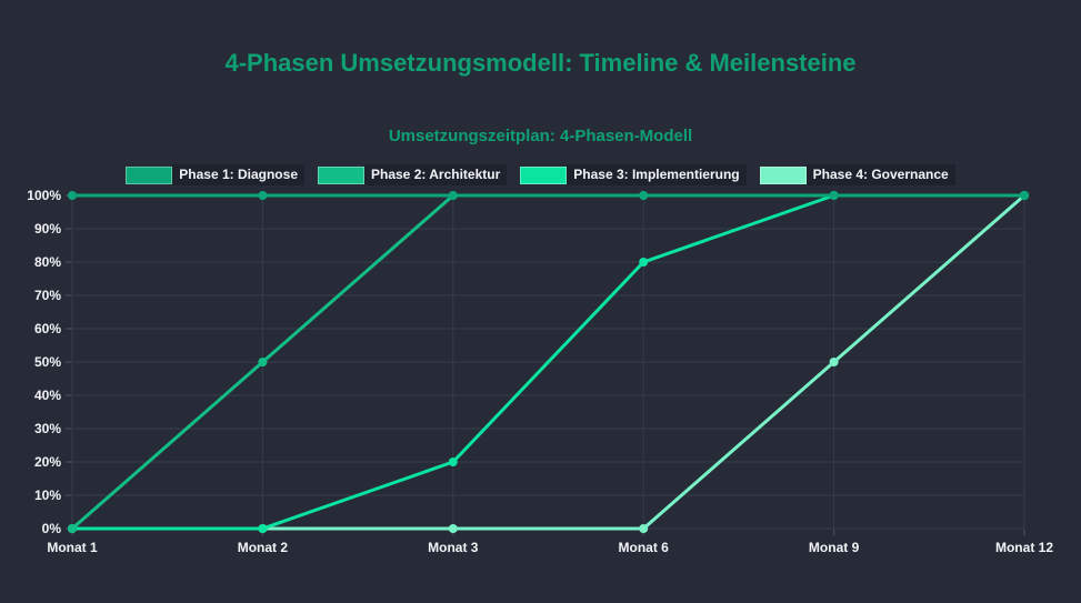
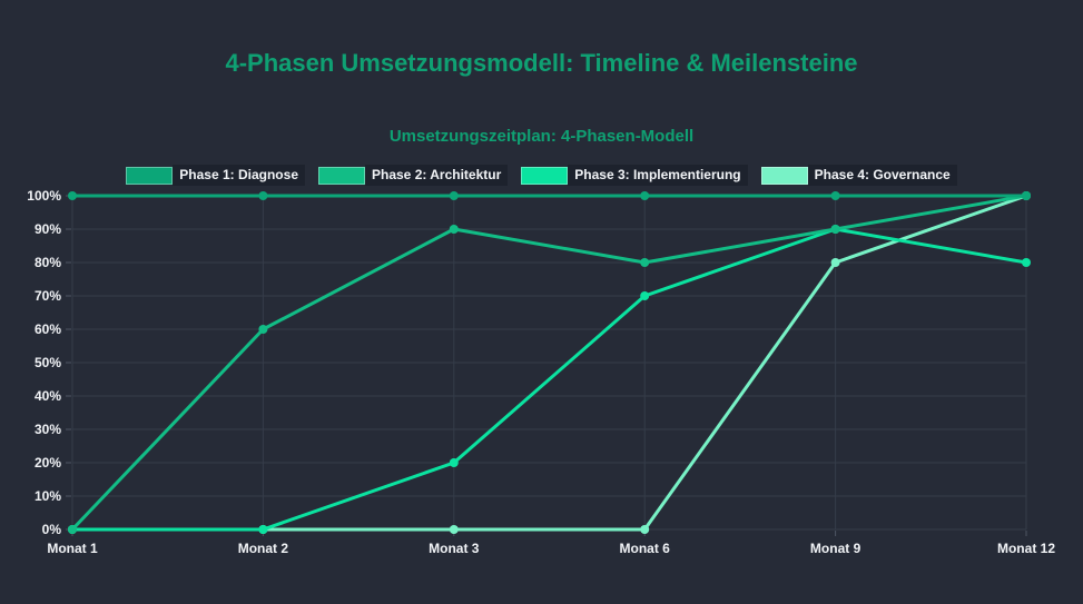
Phase 2: Architektur/Monat 2: 50% -> 60%
Phase 2: Architektur/Monat 3: 100% -> 90%
Phase 2: Architektur/Monat 6: 100% -> 80%
Phase 3: Implementierung/Monat 6: 80% -> 70%
Phase 2: Architektur/Monat 9: 100% -> 90%
Phase 3: Implementierung/Monat 9: 100% -> 90%
Phase 4: Governance/Monat 9: 50% -> 80%
Phase 3: Implementierung/Monat 12: 100% -> 80%
